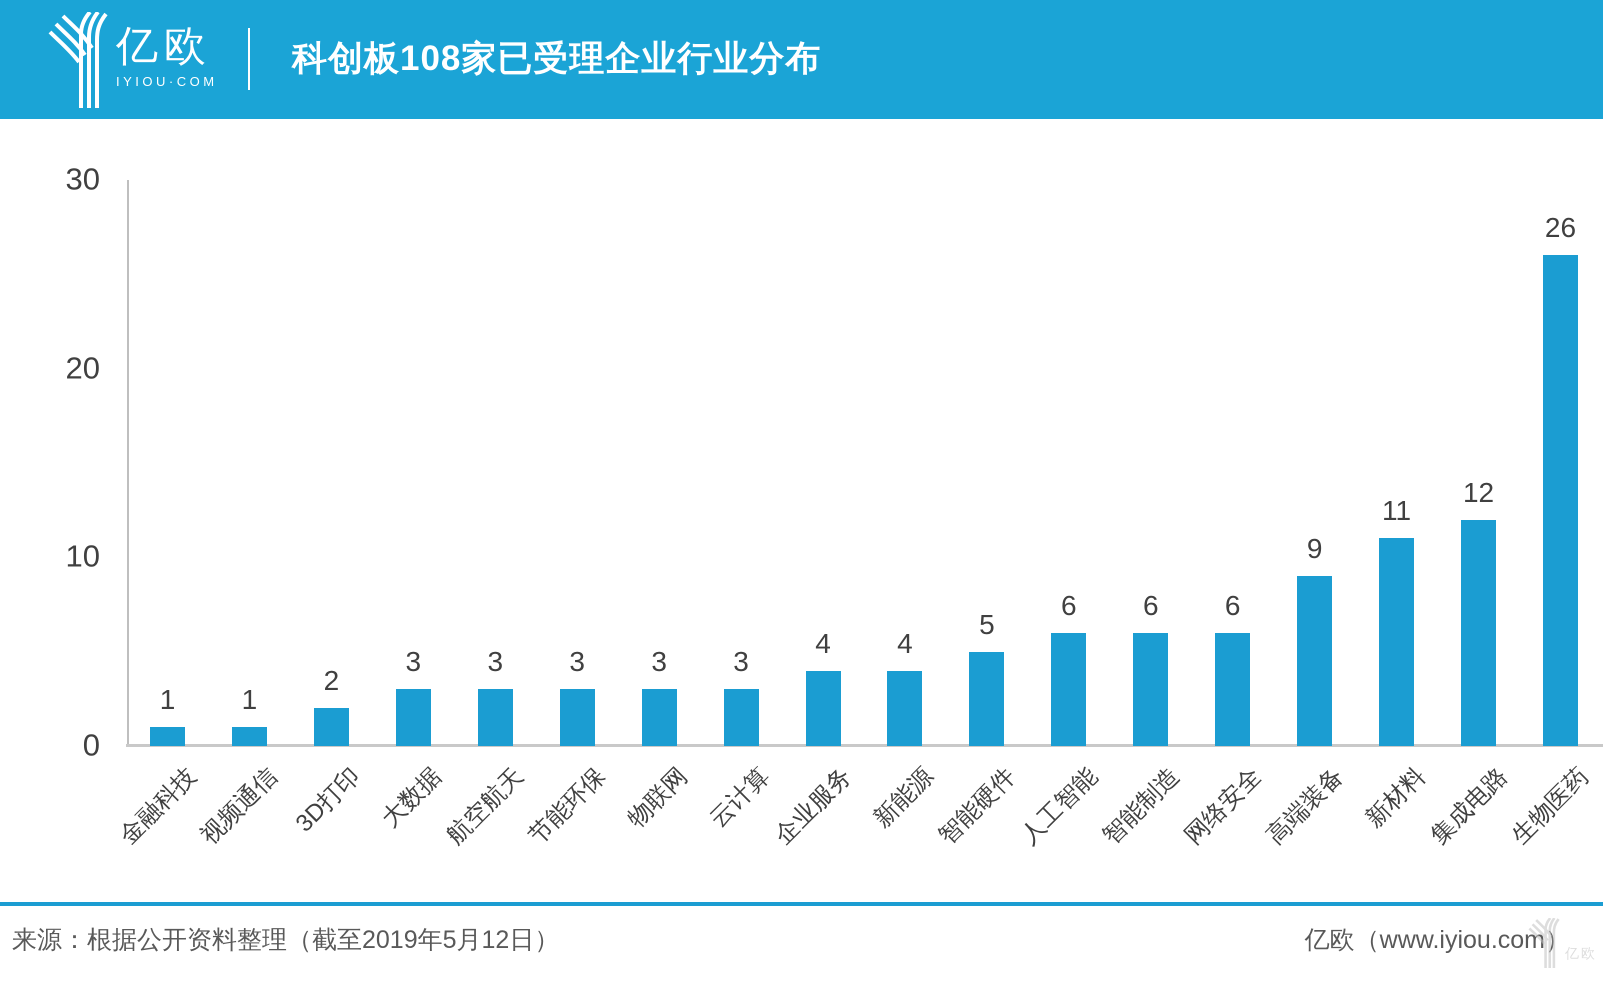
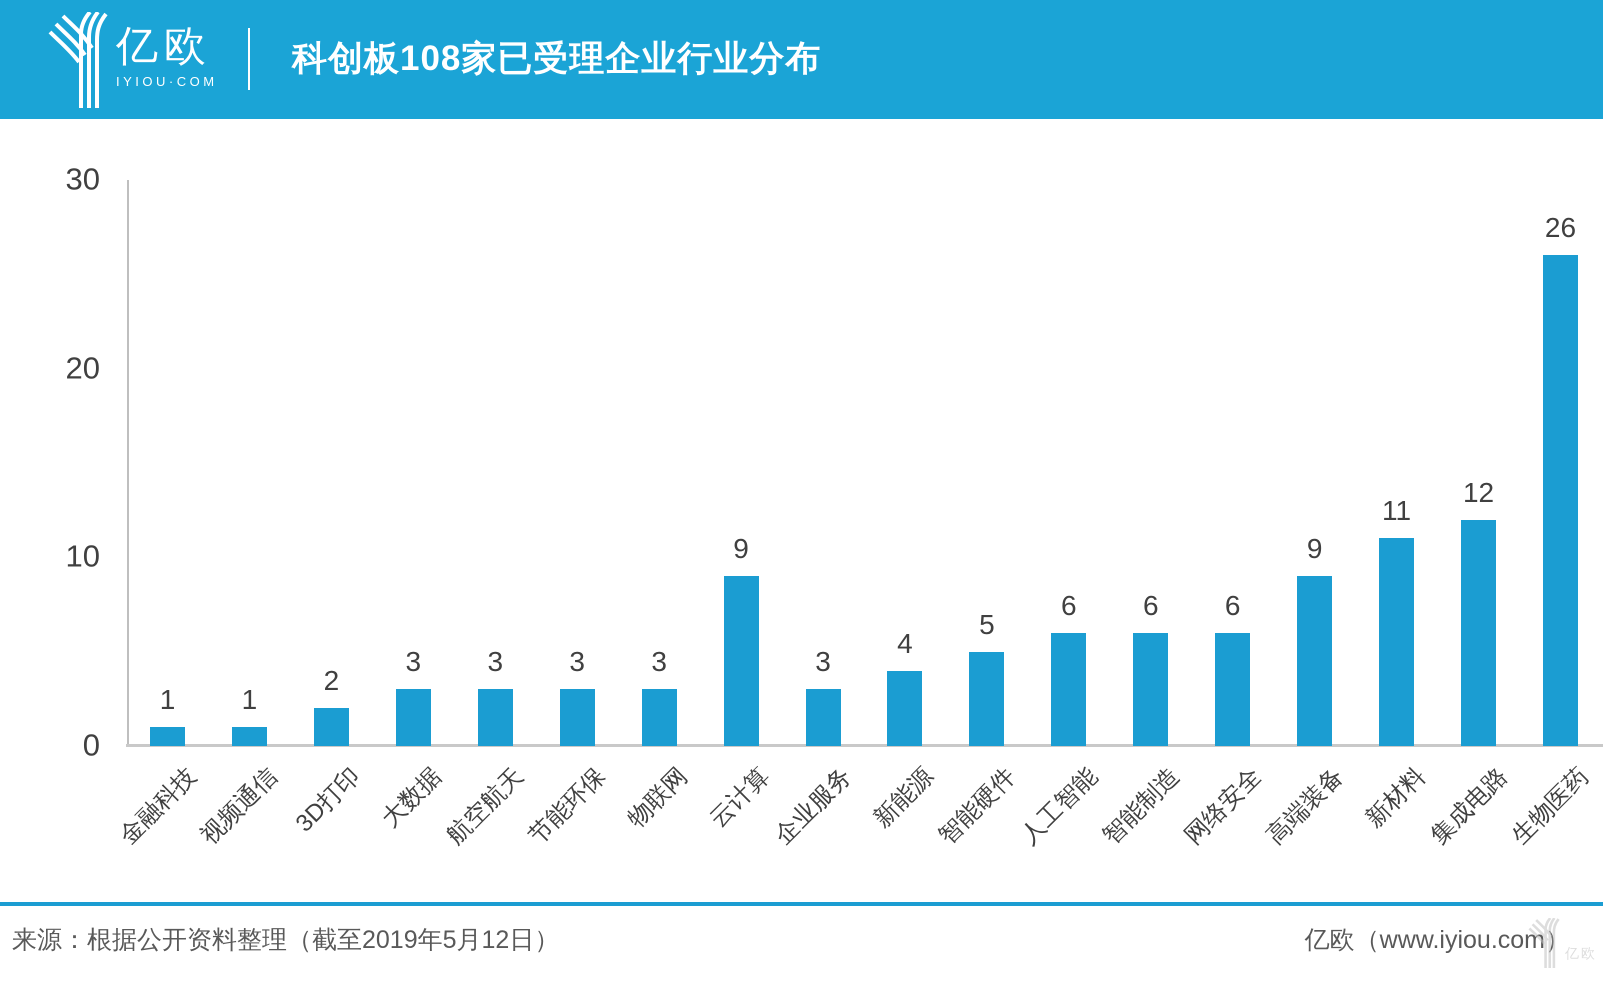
云计算: 3 -> 9
企业服务: 4 -> 3
